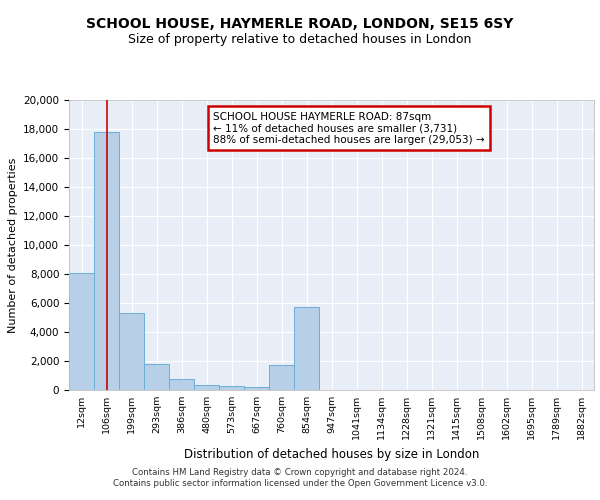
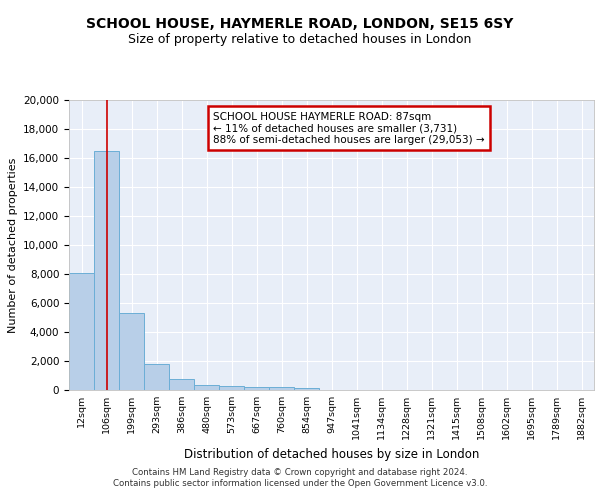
106sqm: 17,800 -> 16,500
760sqm: 1,700 -> 200
854sqm: 5,700 -> 100
